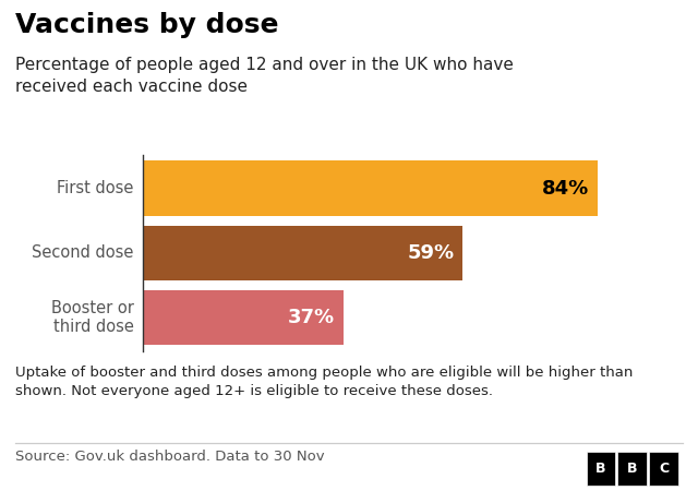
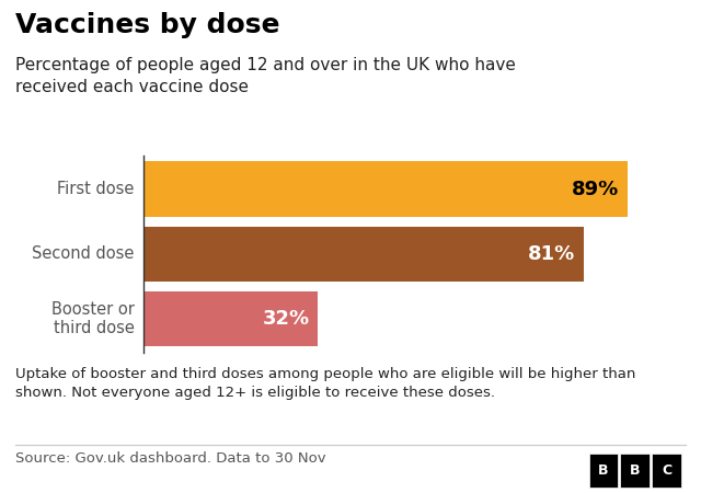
First dose: 84% -> 89%
Second dose: 59% -> 81%
Booster or third dose: 37% -> 32%
